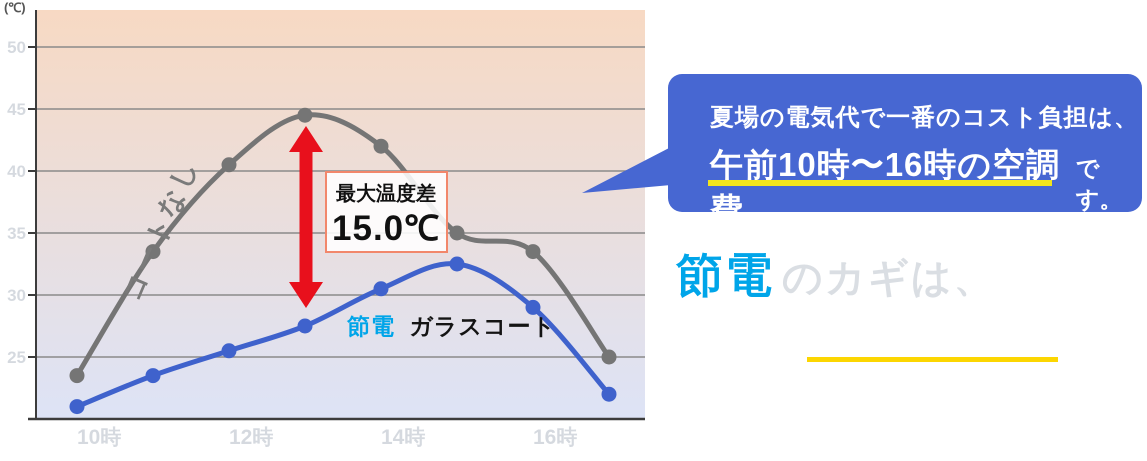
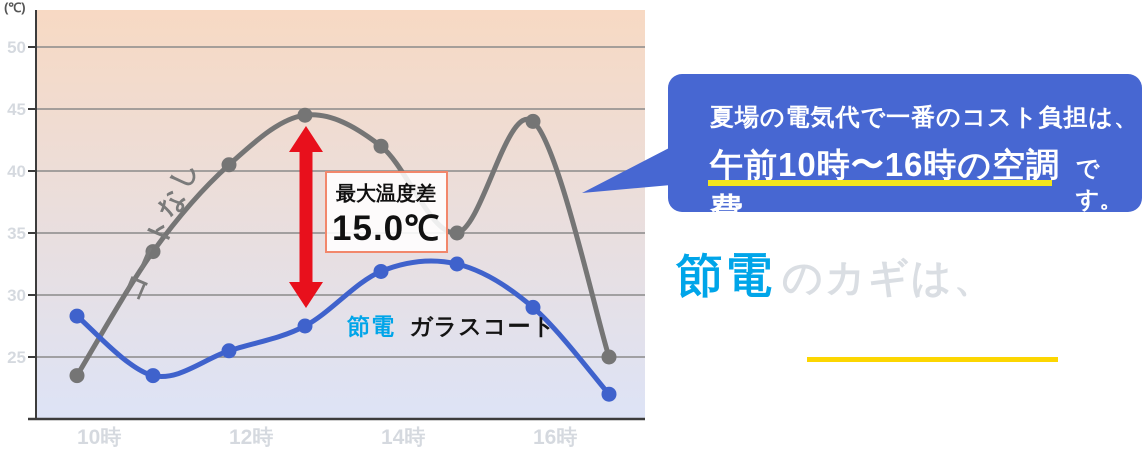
節電ガラスコート/10時: 21.0 -> 28.3
節電ガラスコート/14時: 30.5 -> 31.9
コートなし/16時: 33.5 -> 44.0
